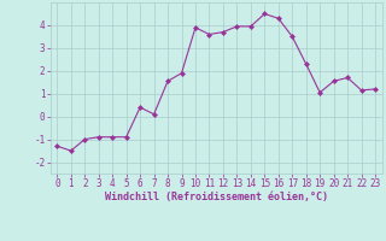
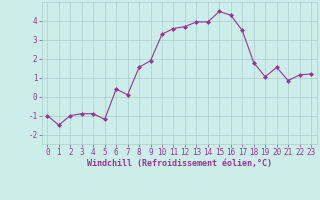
0: -1.3 -> -1.0
5: -0.9 -> -1.2
10: 3.9 -> 3.3
18: 2.3 -> 1.8
21: 1.7 -> 0.8
